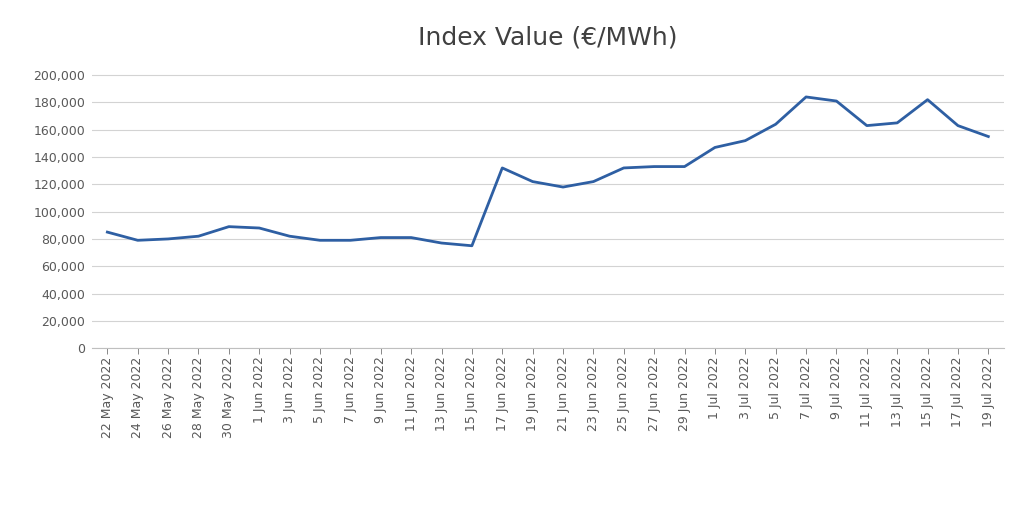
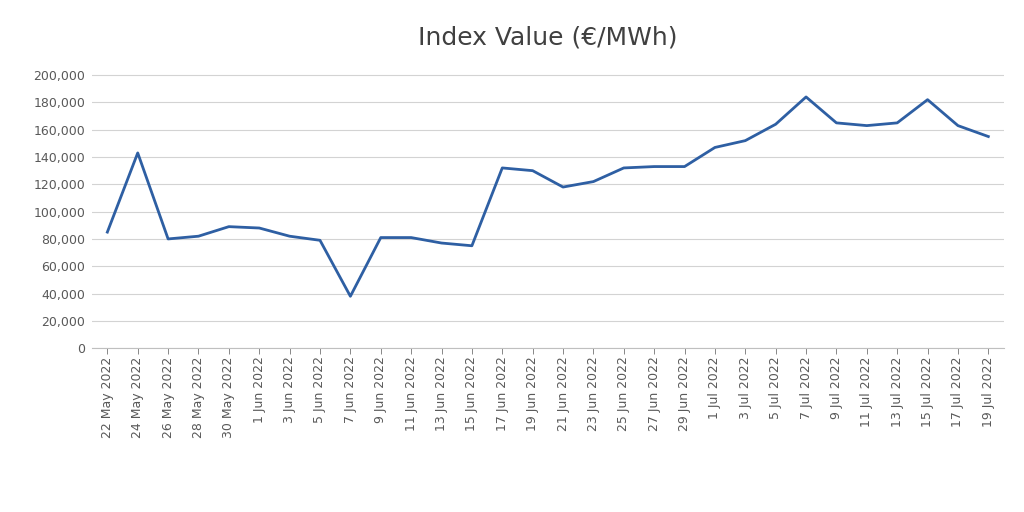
24 May 2022: 79,000 -> 143,000
7 Jun 2022: 79,000 -> 38,000
19 Jun 2022: 122,000 -> 130,000
9 Jul 2022: 181,000 -> 165,000
